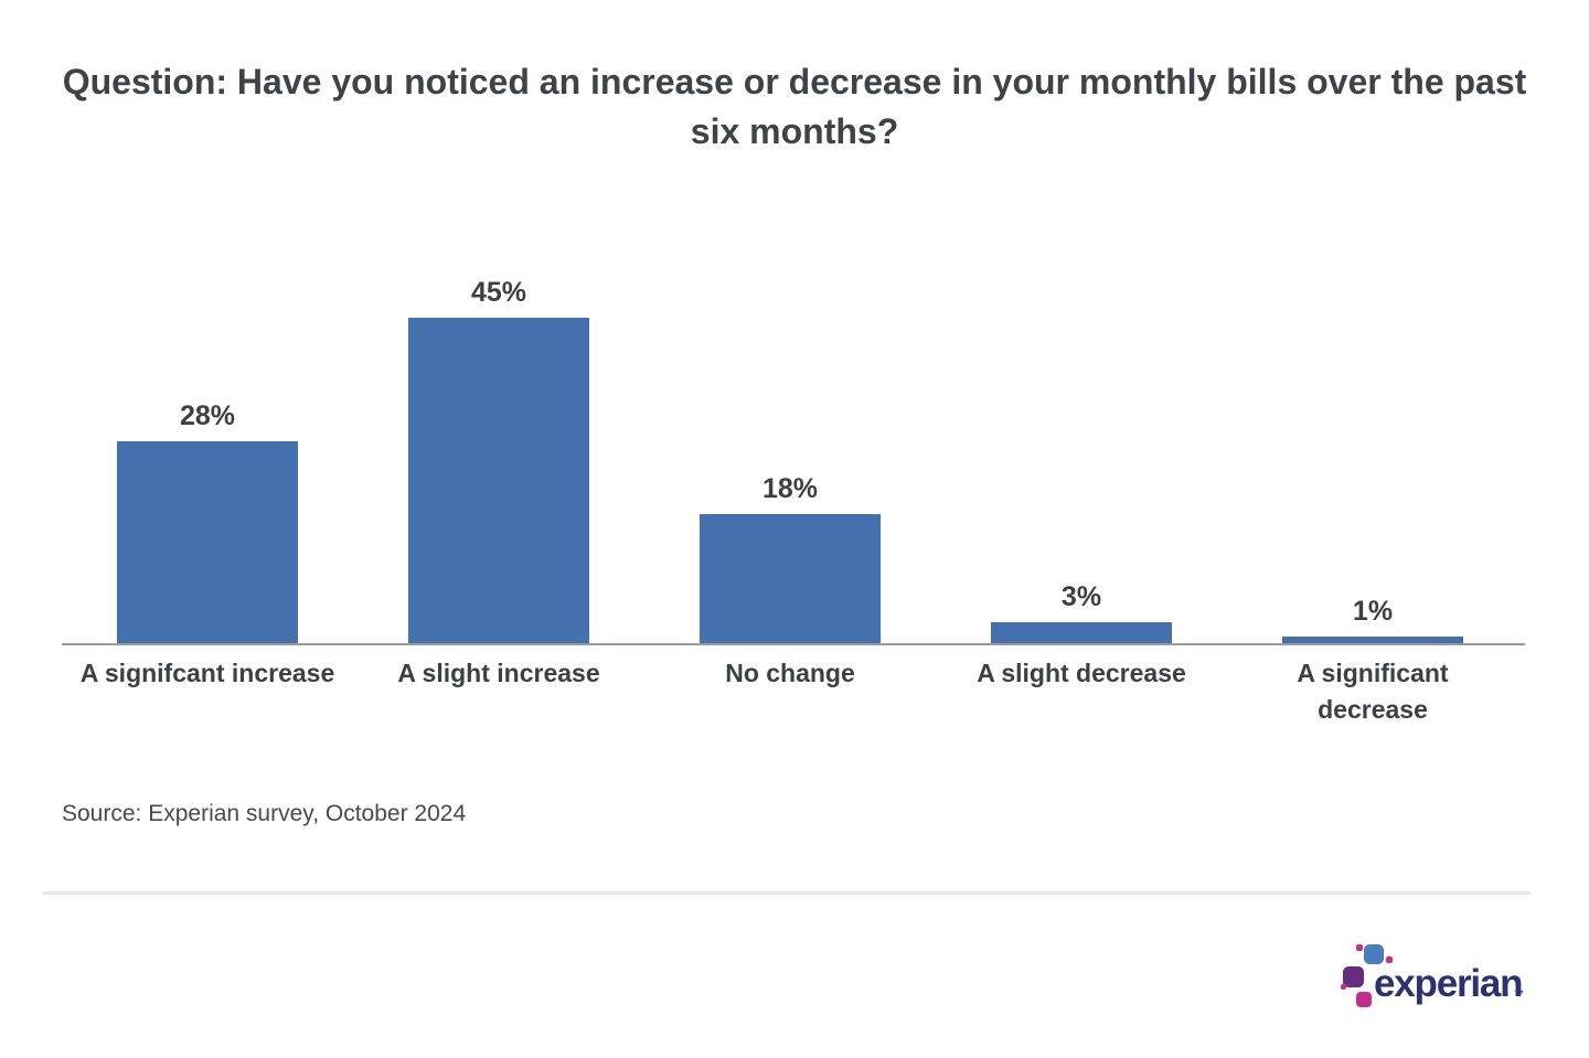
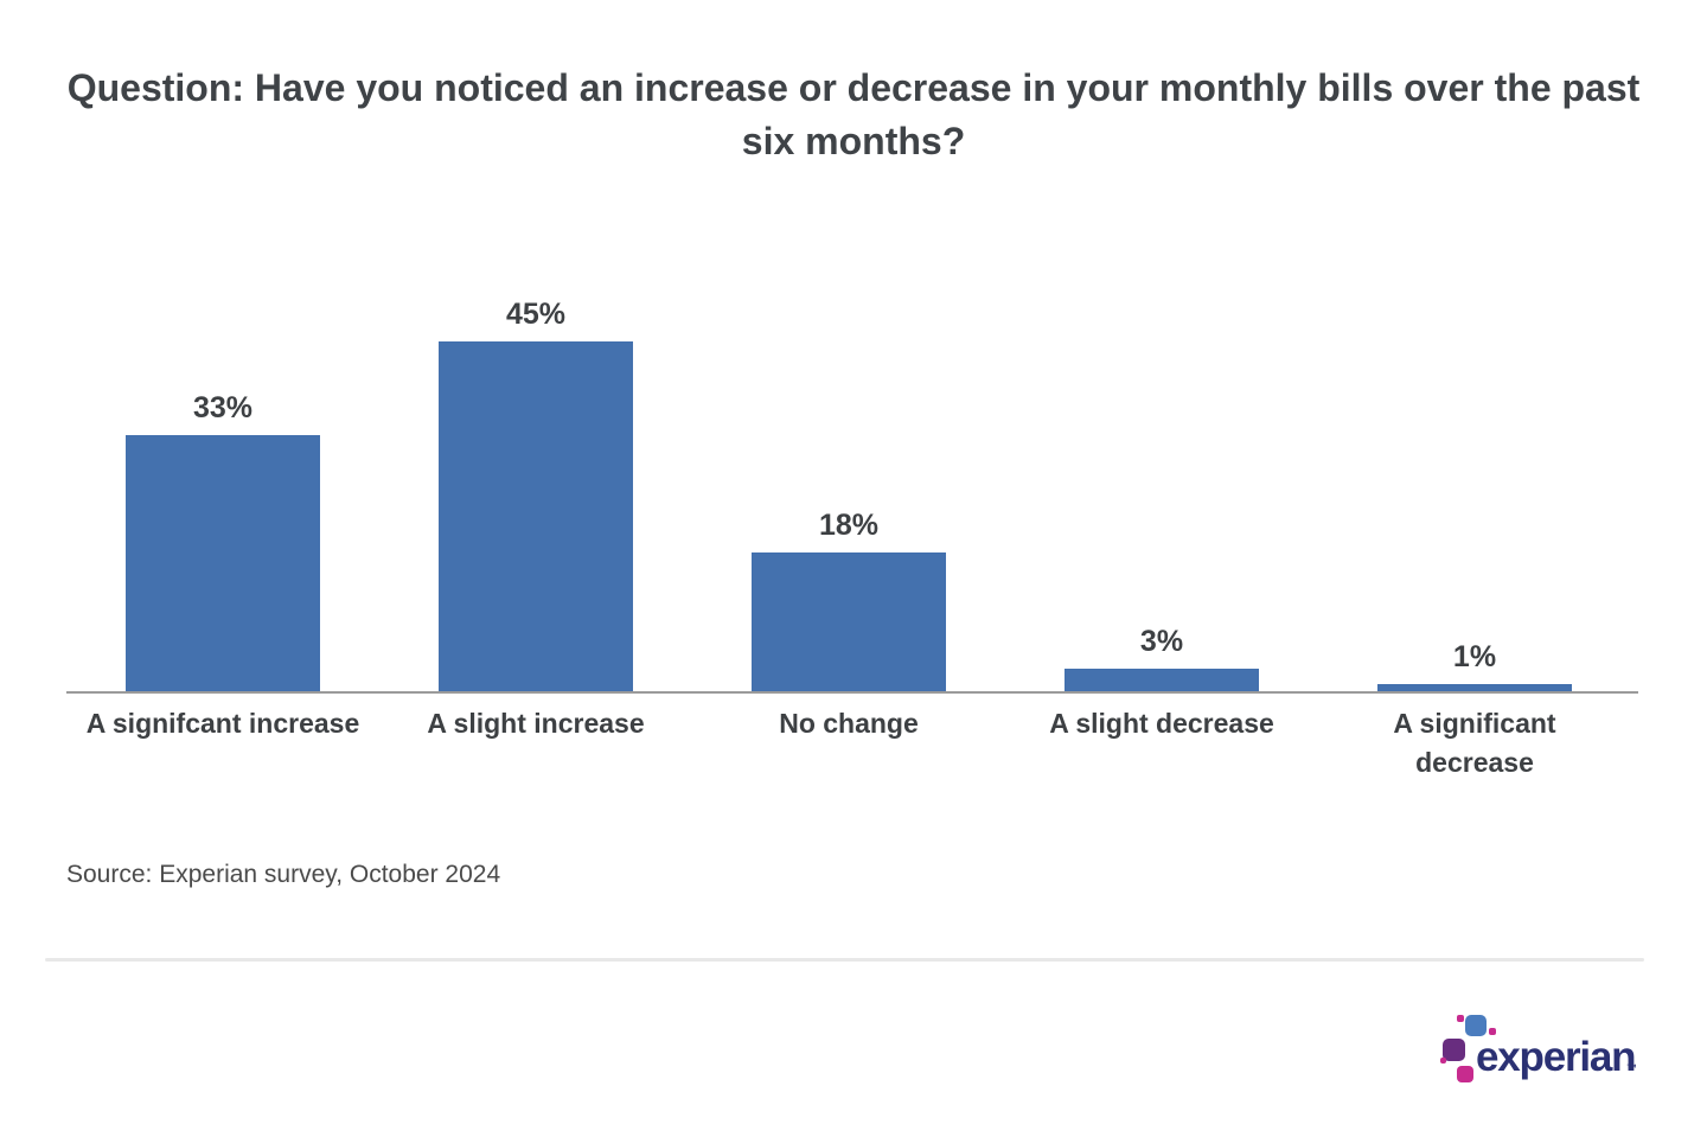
A signifcant increase: 28% -> 33%
